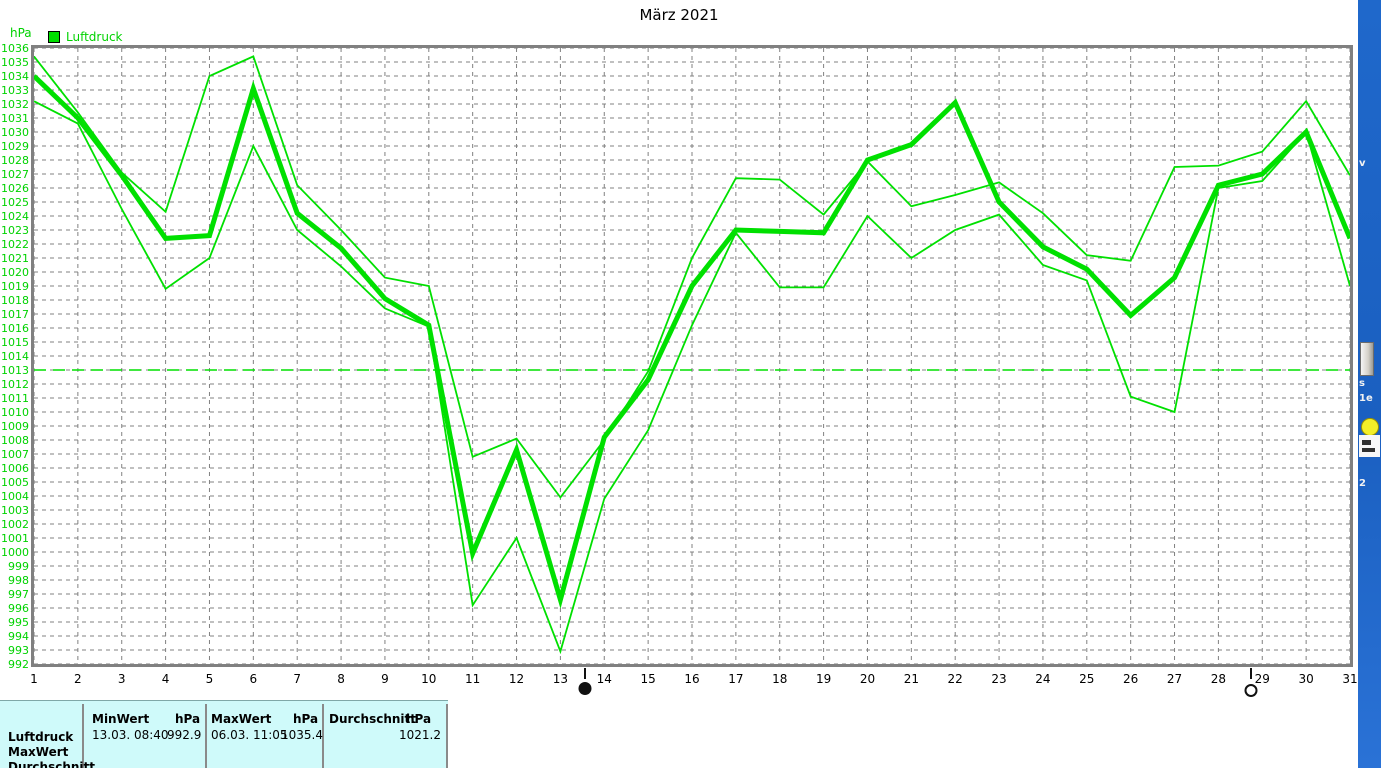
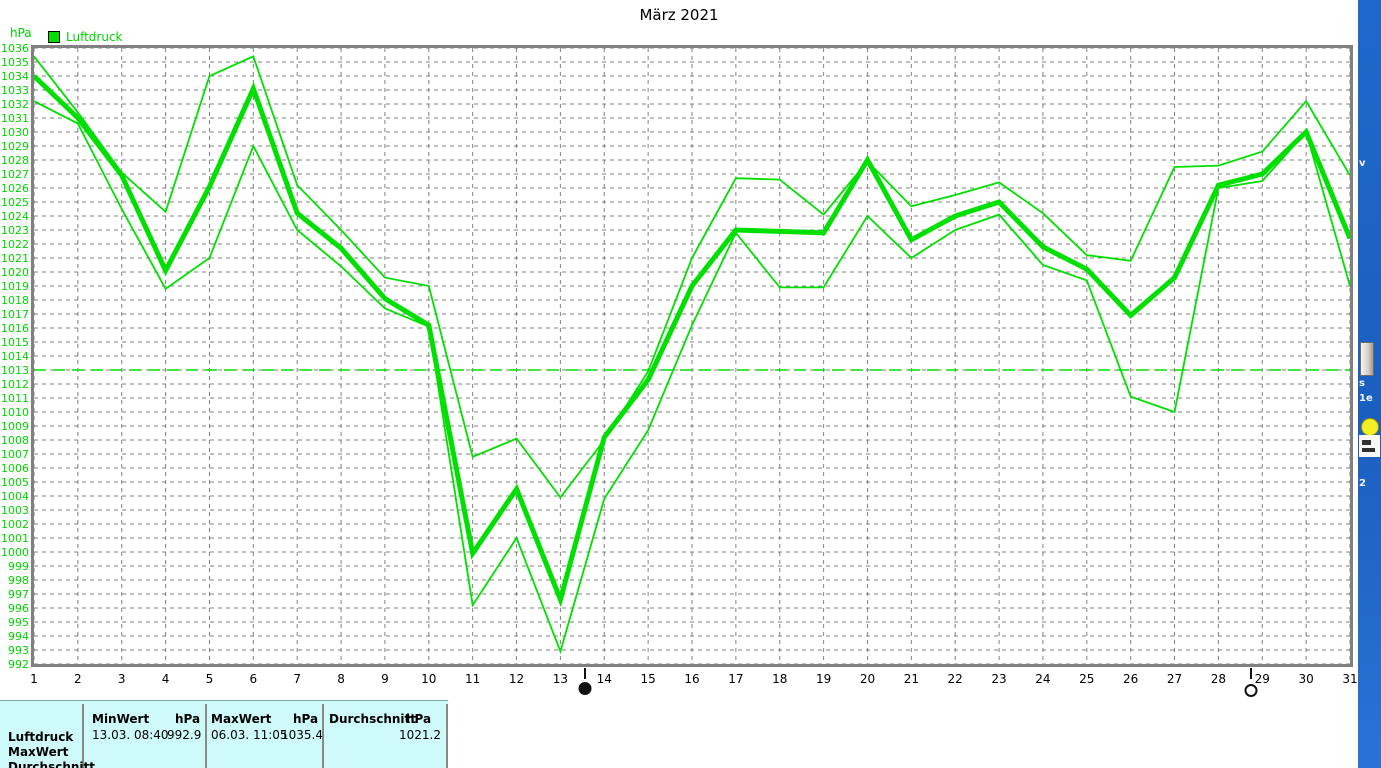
Durchschnitt/4: 1022.4 -> 1020.1
Durchschnitt/5: 1022.6 -> 1026.1
Durchschnitt/12: 1007.3 -> 1004.5
Durchschnitt/21: 1029.1 -> 1022.3
Durchschnitt/22: 1032.1 -> 1024.0
